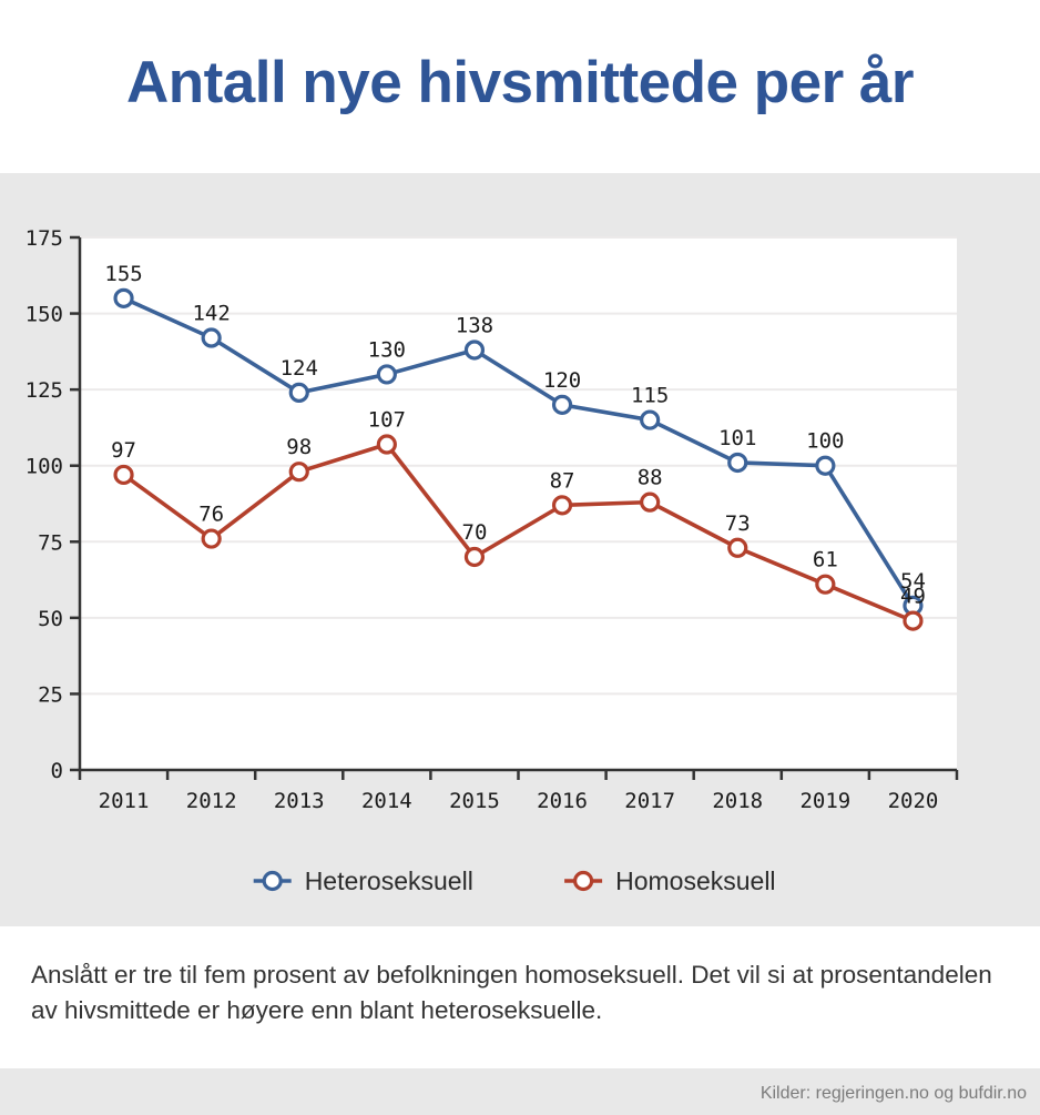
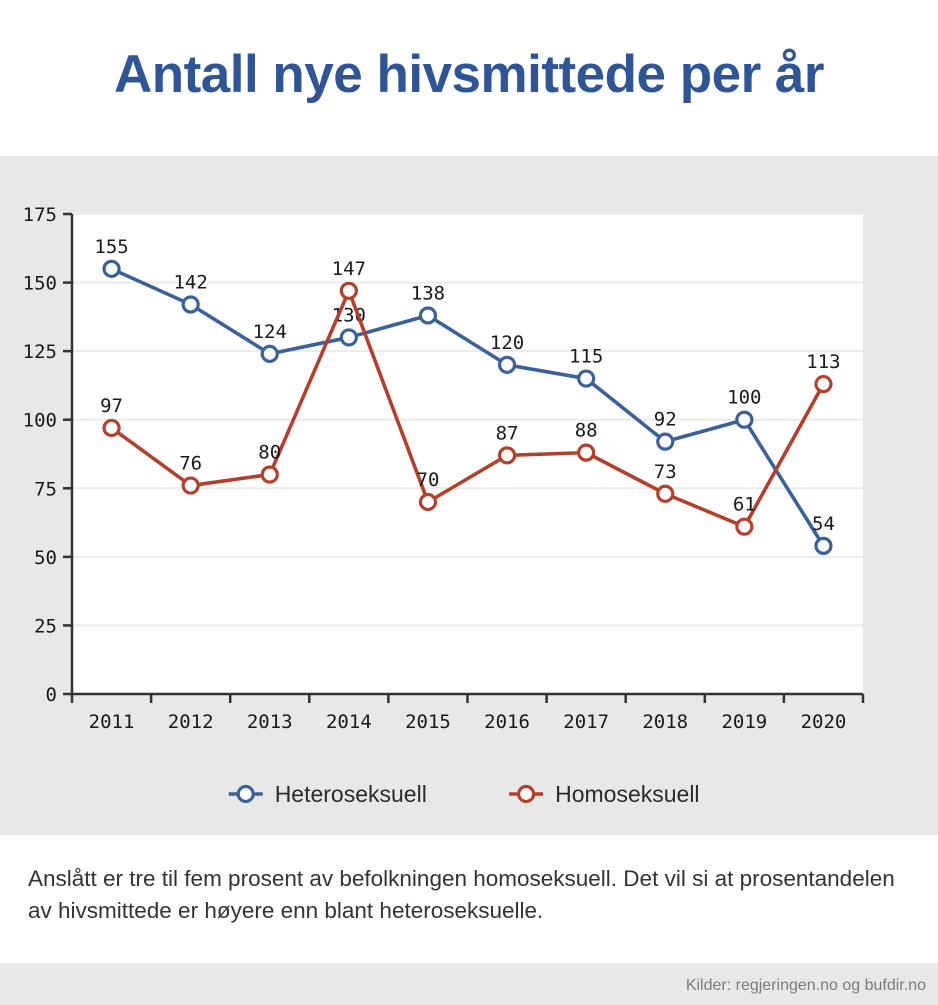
Homoseksuell/2013: 98 -> 80
Homoseksuell/2014: 107 -> 147
Heteroseksuell/2018: 101 -> 92
Homoseksuell/2020: 49 -> 113
